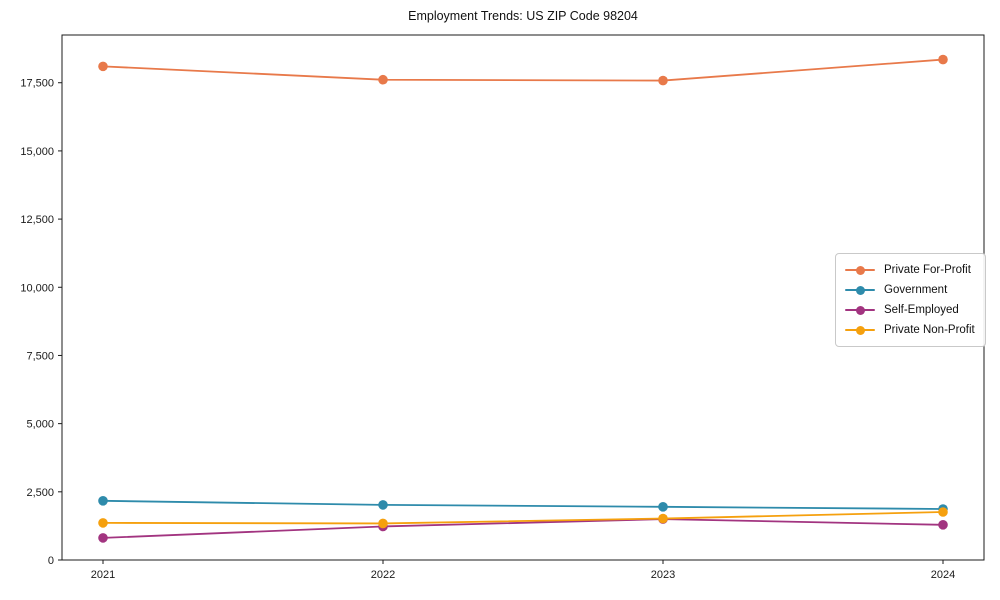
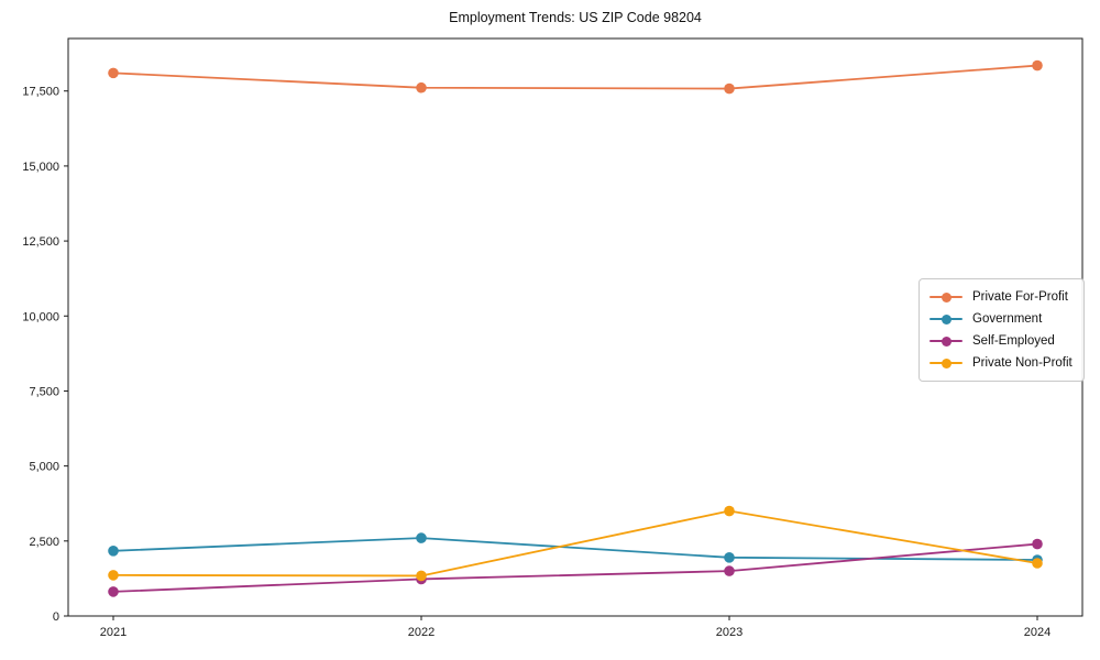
Government/2022: 2000 -> 2600
Private Non-Profit/2023: 1500 -> 3500
Self-Employed/2024: 1300 -> 2400
